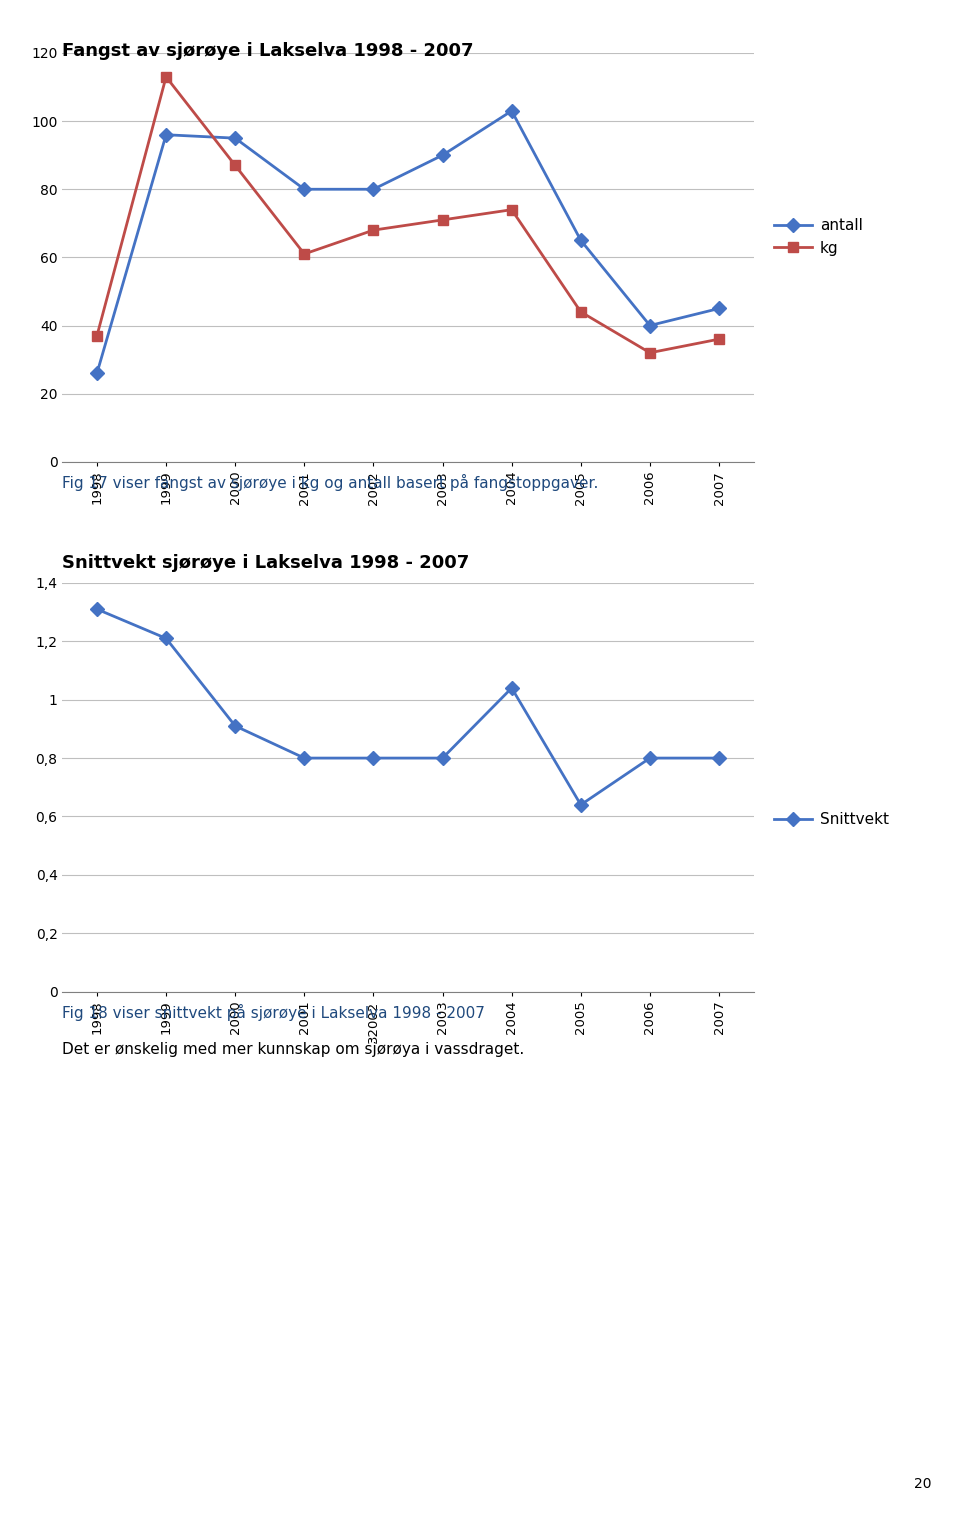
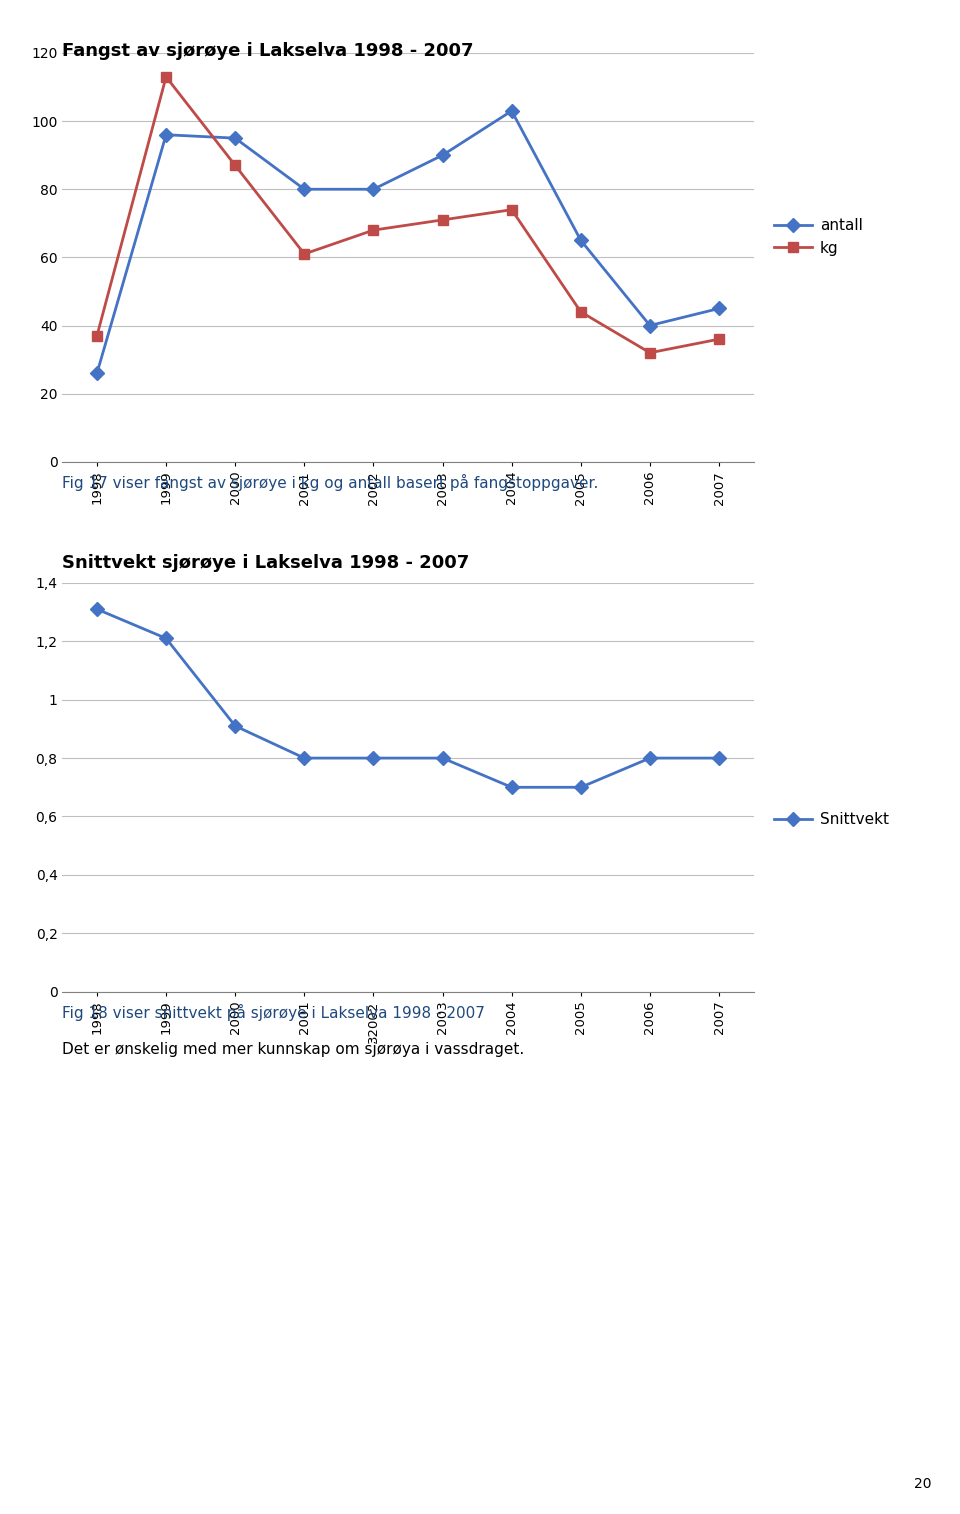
2004: 1,04 -> 0,70
2005: 0,64 -> 0,70
